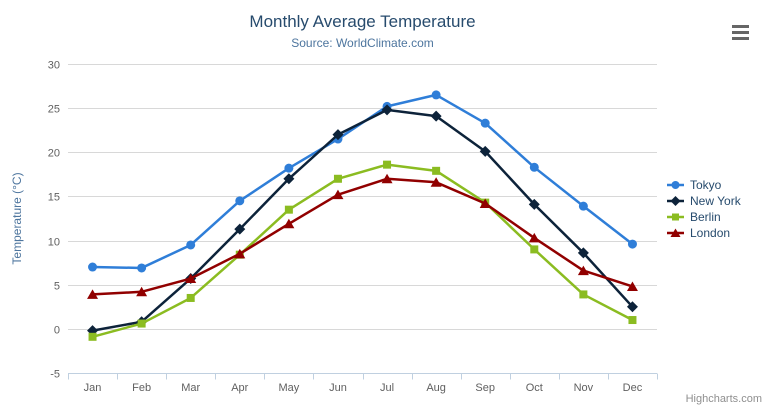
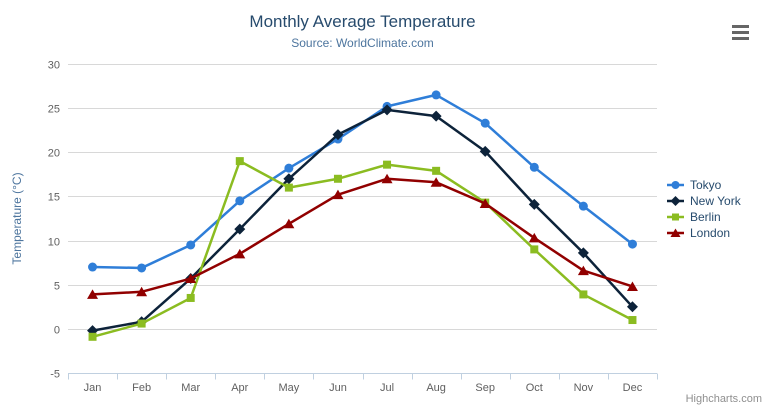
Berlin/Apr: 8 -> 19
Berlin/May: 14 -> 16
